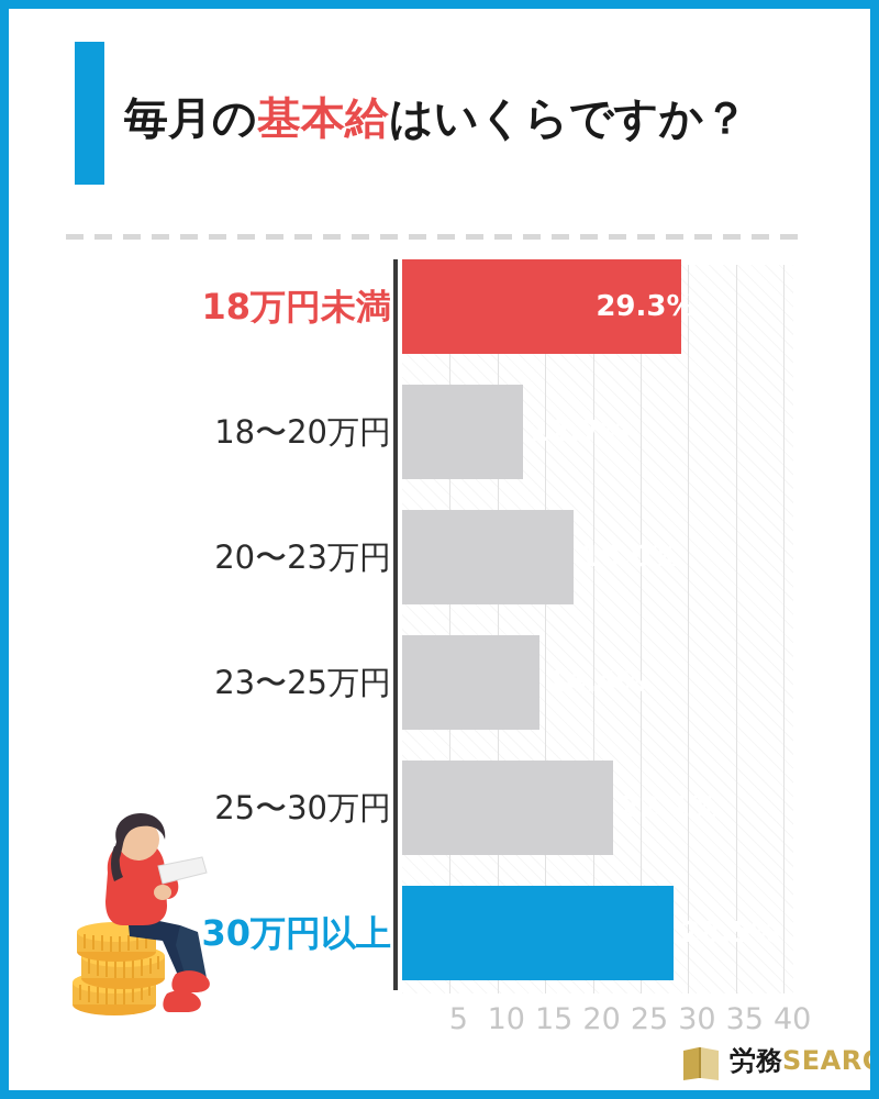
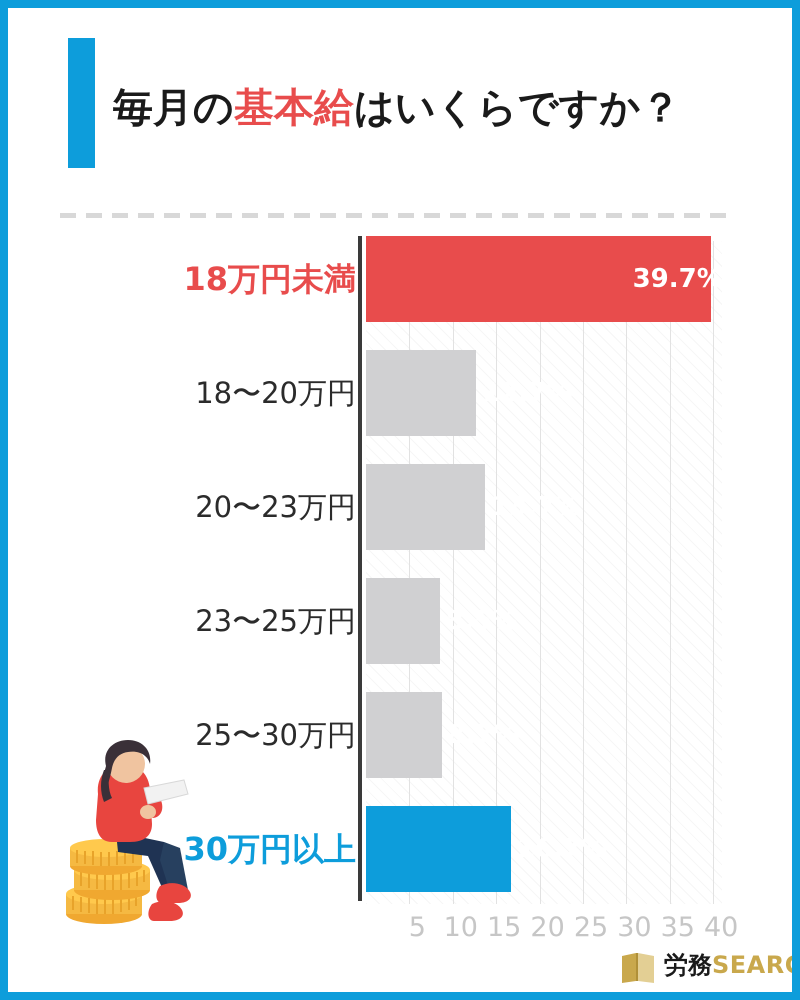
18万円未満: 29.3% -> 39.7%
20〜23万円: 18.0% -> 13.7%
23〜25万円: 14.4% -> 8.5%
25〜30万円: 22.1% -> 8.7%
30万円以上: 28.5% -> 16.7%
